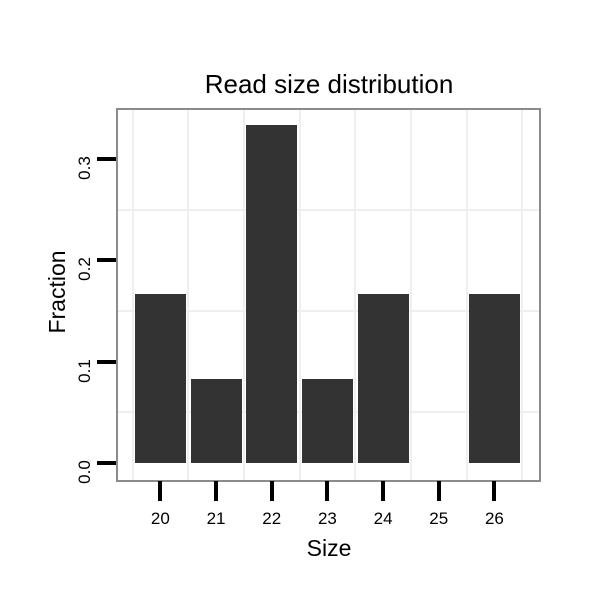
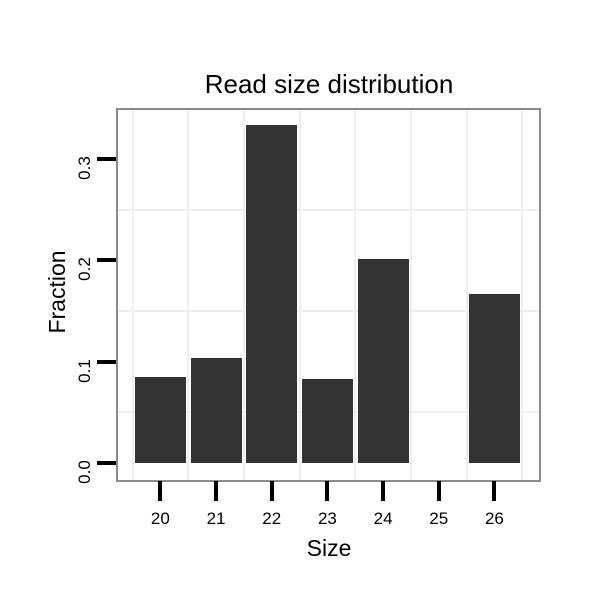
20: 0.167 -> 0.085
21: 0.083 -> 0.104
24: 0.167 -> 0.201
